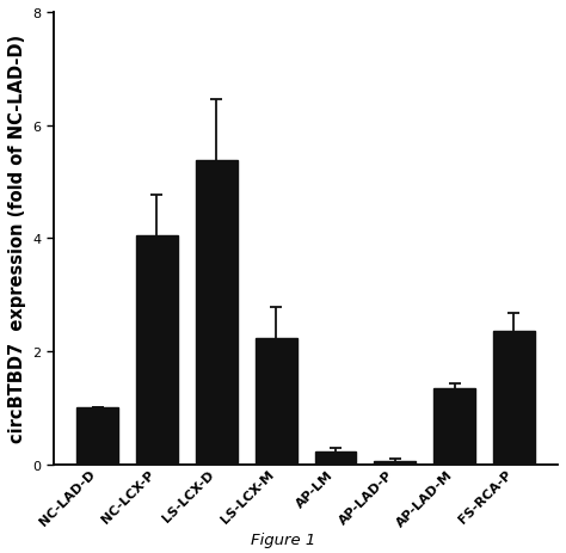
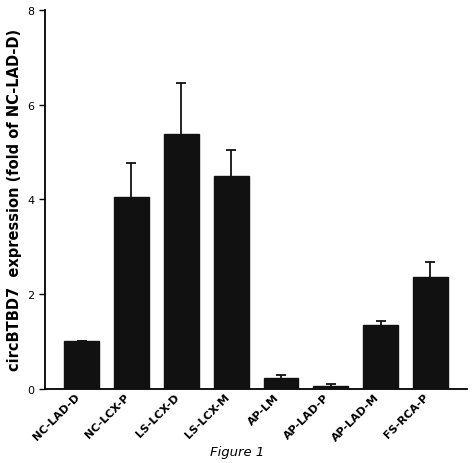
LS-LCX-M: 2.22 -> 4.50
